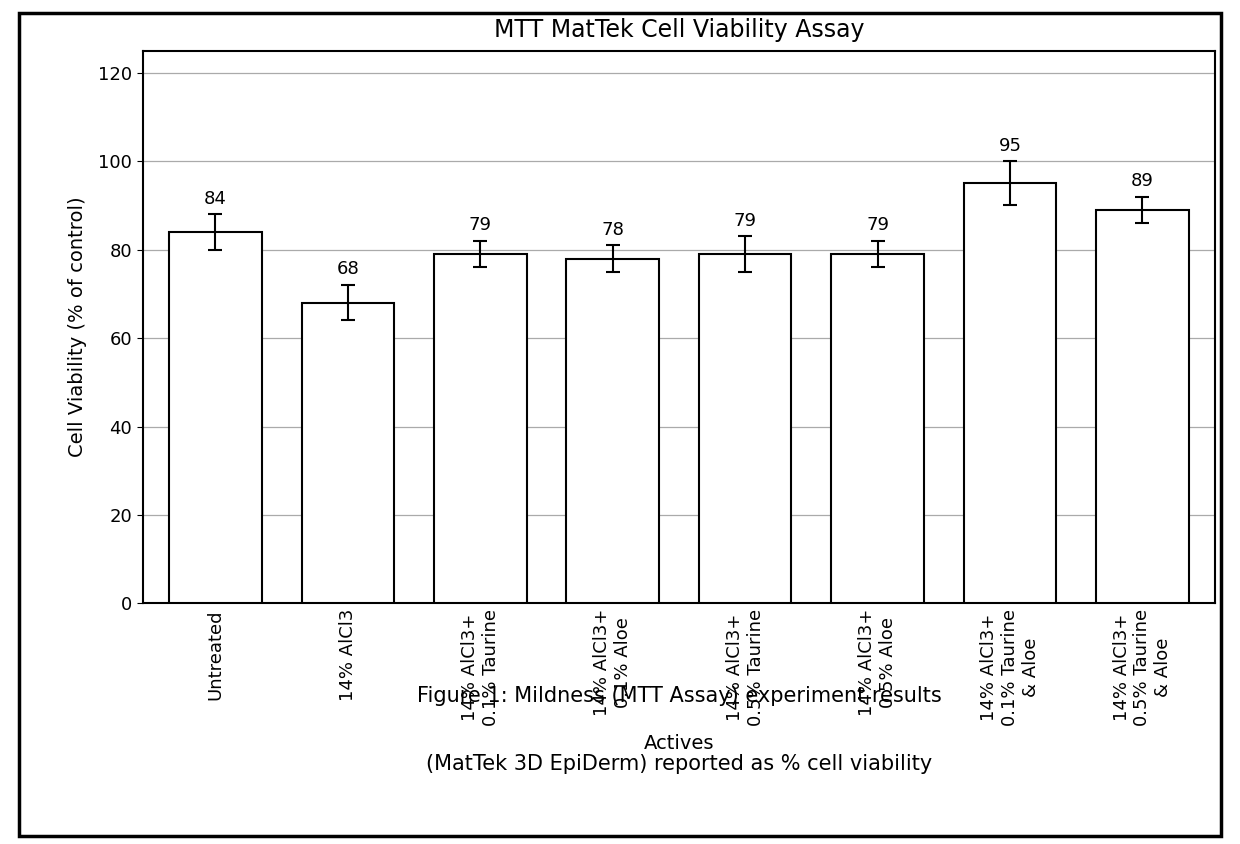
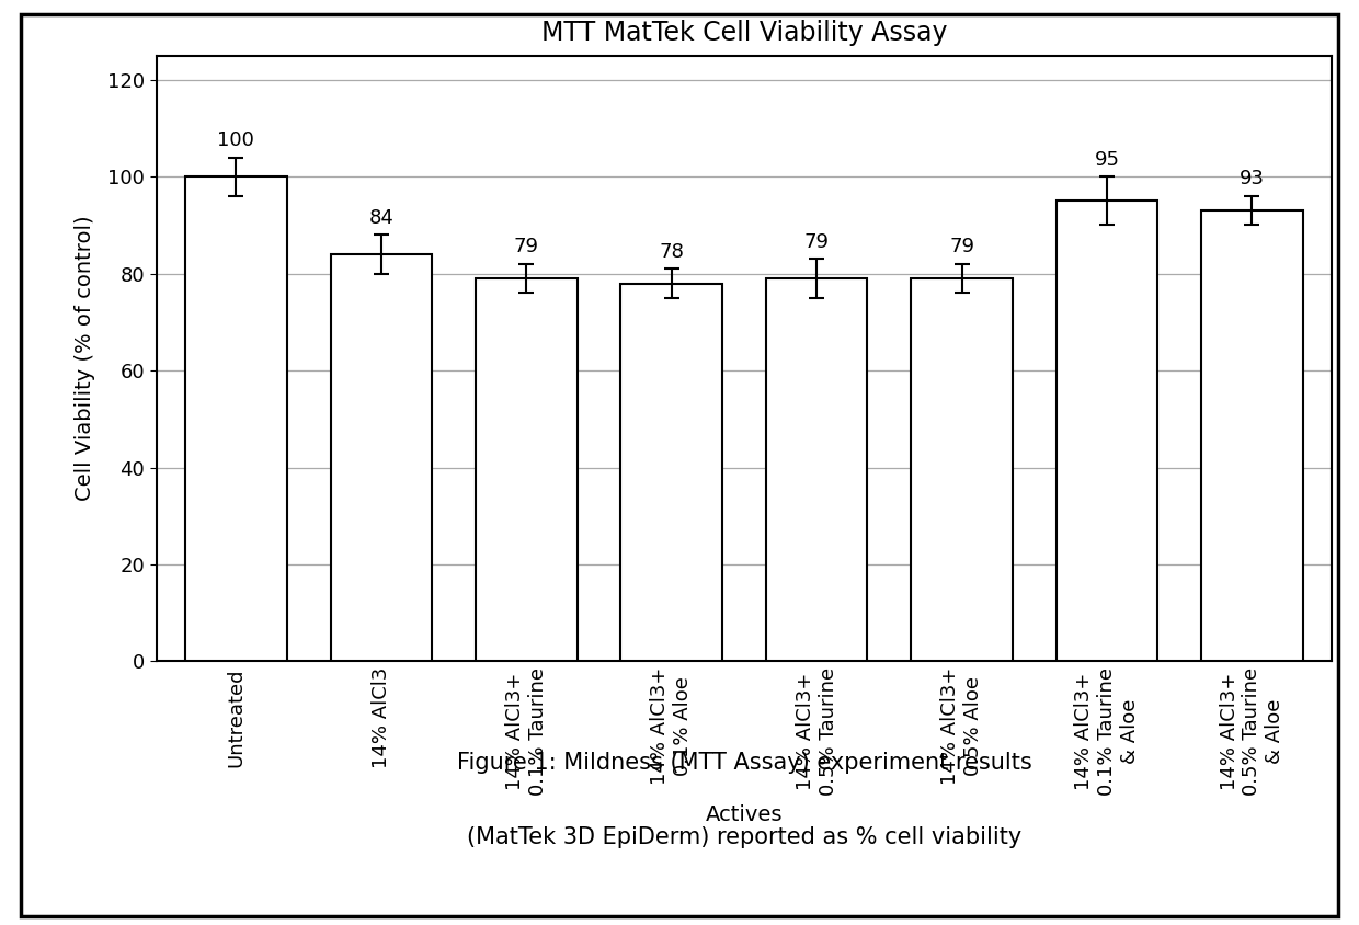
Untreated: 84 -> 100
14% AlCl3: 68 -> 84
14% AlCl3+ 0.5% Taurine & Aloe: 89 -> 93
